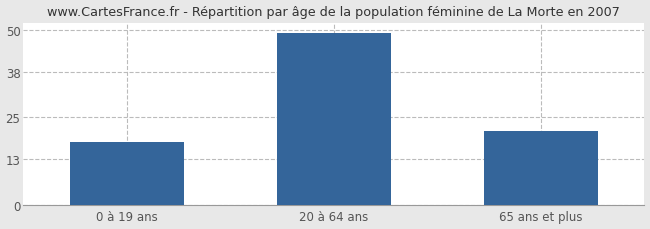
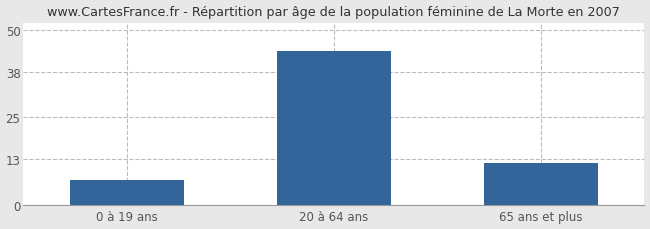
0 à 19 ans: 18 -> 7
20 à 64 ans: 49 -> 44
65 ans et plus: 21 -> 12
